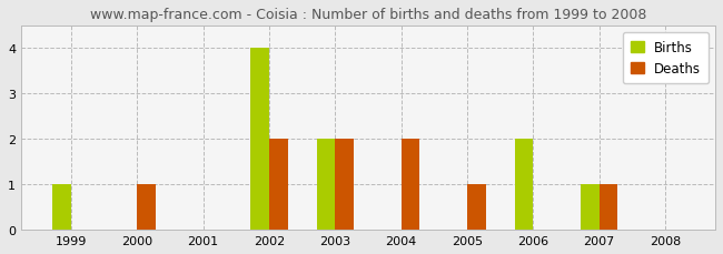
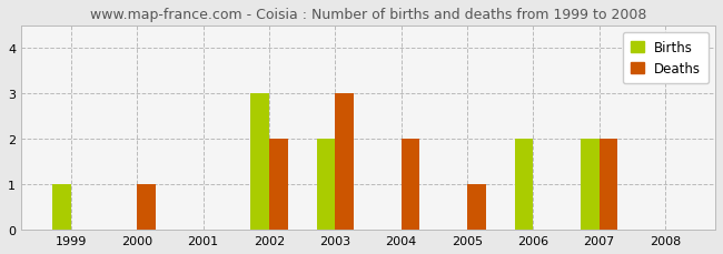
Births/2002: 4 -> 3
Deaths/2003: 2 -> 3
Births/2007: 1 -> 2
Deaths/2007: 1 -> 2
